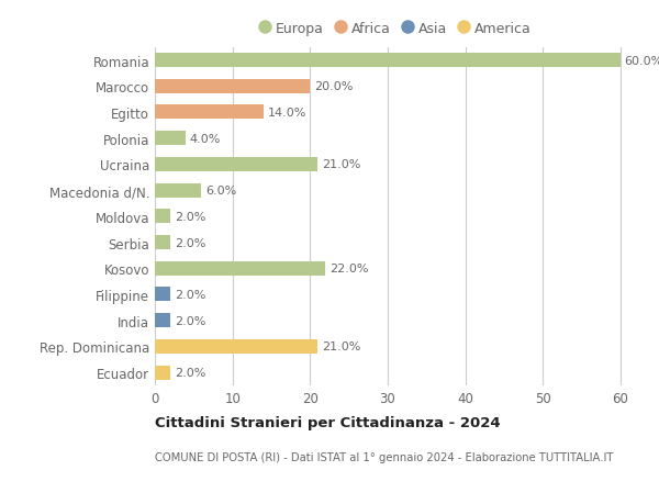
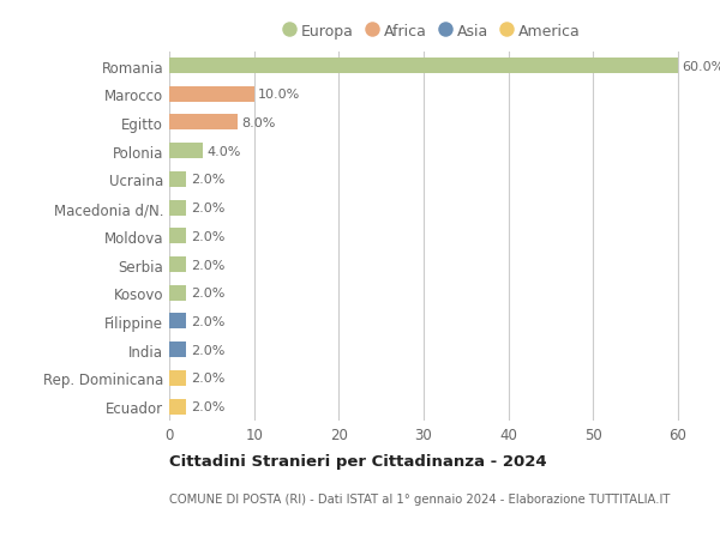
Marocco: 20.0% -> 10.0%
Egitto: 14.0% -> 8.0%
Ucraina: 21.0% -> 2.0%
Macedonia d/N.: 6.0% -> 2.0%
Kosovo: 22.0% -> 2.0%
Rep. Dominicana: 21.0% -> 2.0%
